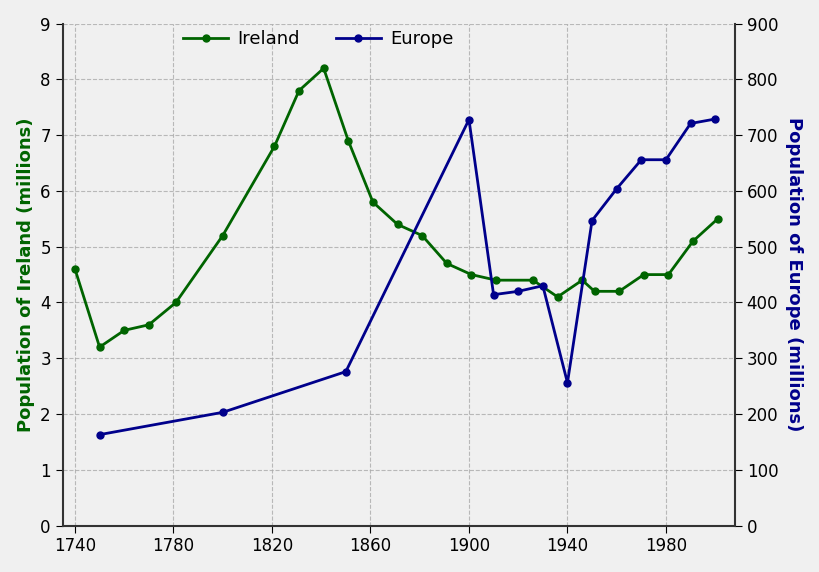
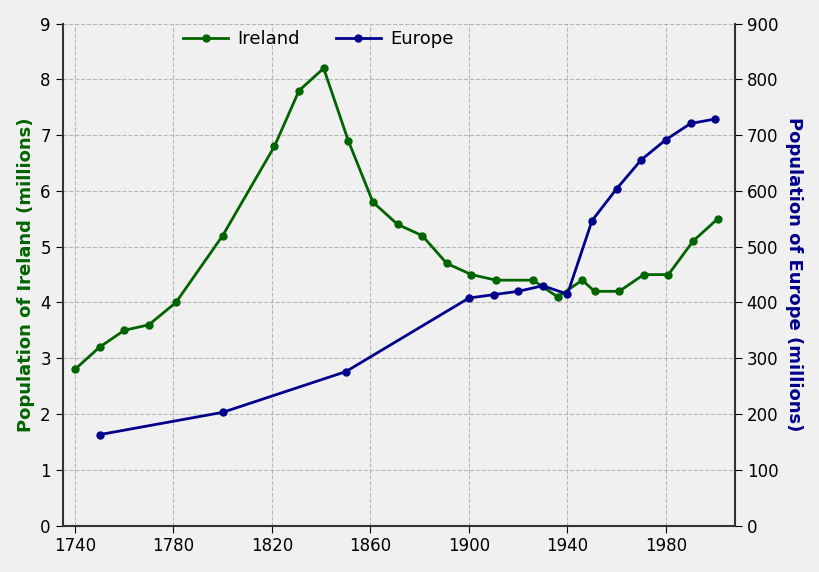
Ireland/1740: 4.6 -> 2.8
Europe/1900: 728 -> 408
Europe/1940: 256 -> 415
Europe/1980: 656 -> 692
